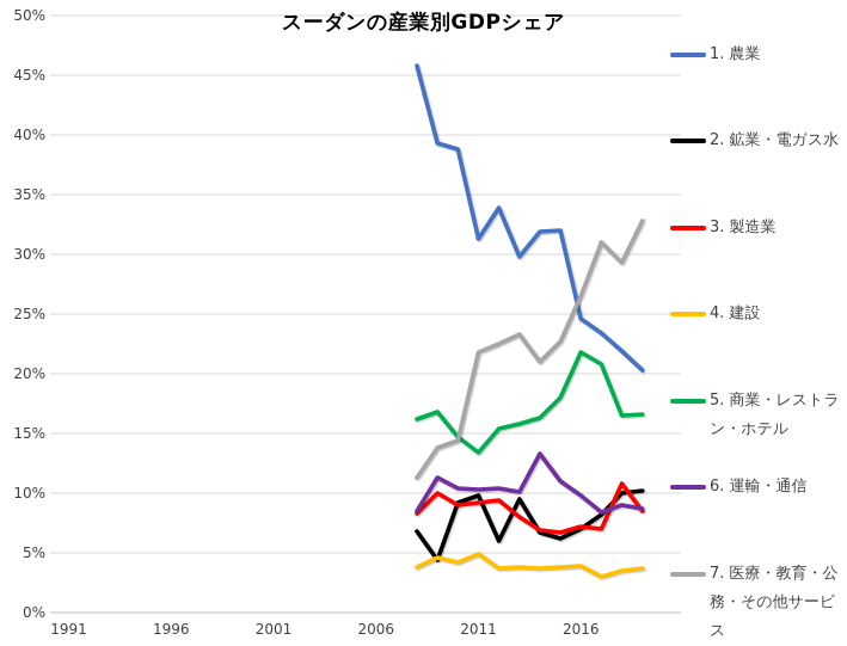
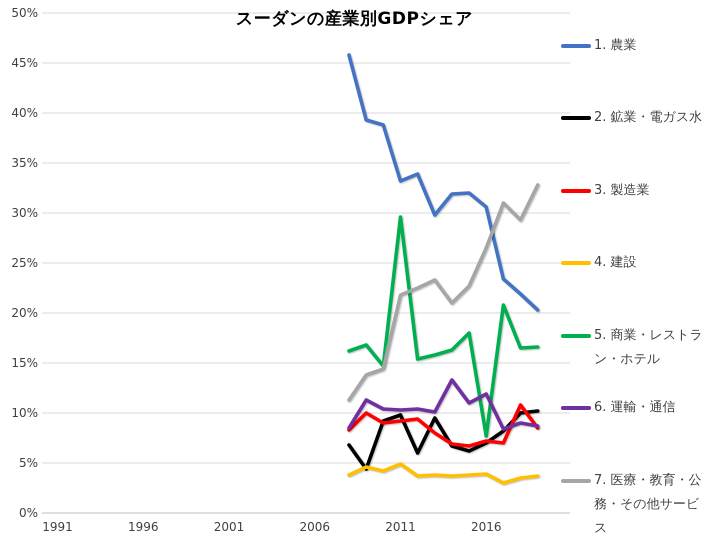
1. 農業/2011: 31.3% -> 33.2%
5. 商業・レストラン・ホテル/2011: 13.4% -> 29.6%
1. 農業/2016: 24.6% -> 30.6%
5. 商業・レストラン・ホテル/2016: 21.8% -> 7.7%
6. 運輸・通信/2016: 9.8% -> 11.9%
